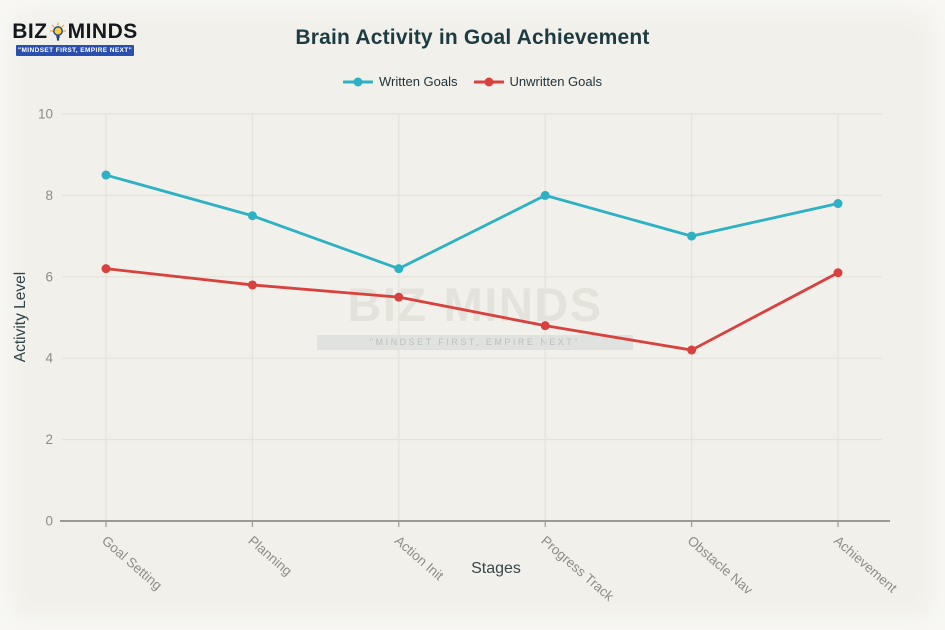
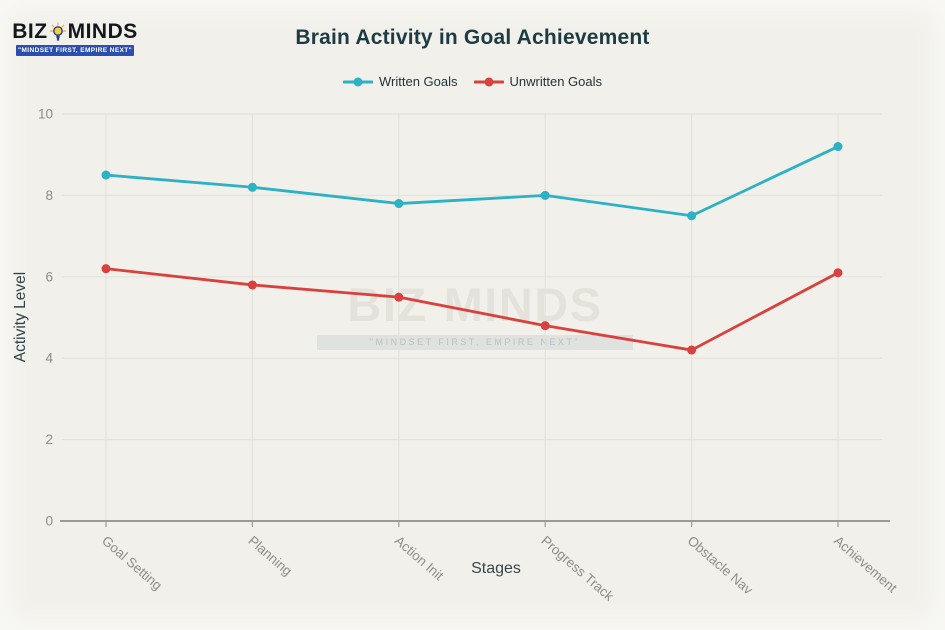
Written Goals/Planning: 7.5 -> 8.2
Written Goals/Action Init: 6.2 -> 7.8
Written Goals/Obstacle Nav: 7.0 -> 7.5
Written Goals/Achievement: 7.8 -> 9.2
